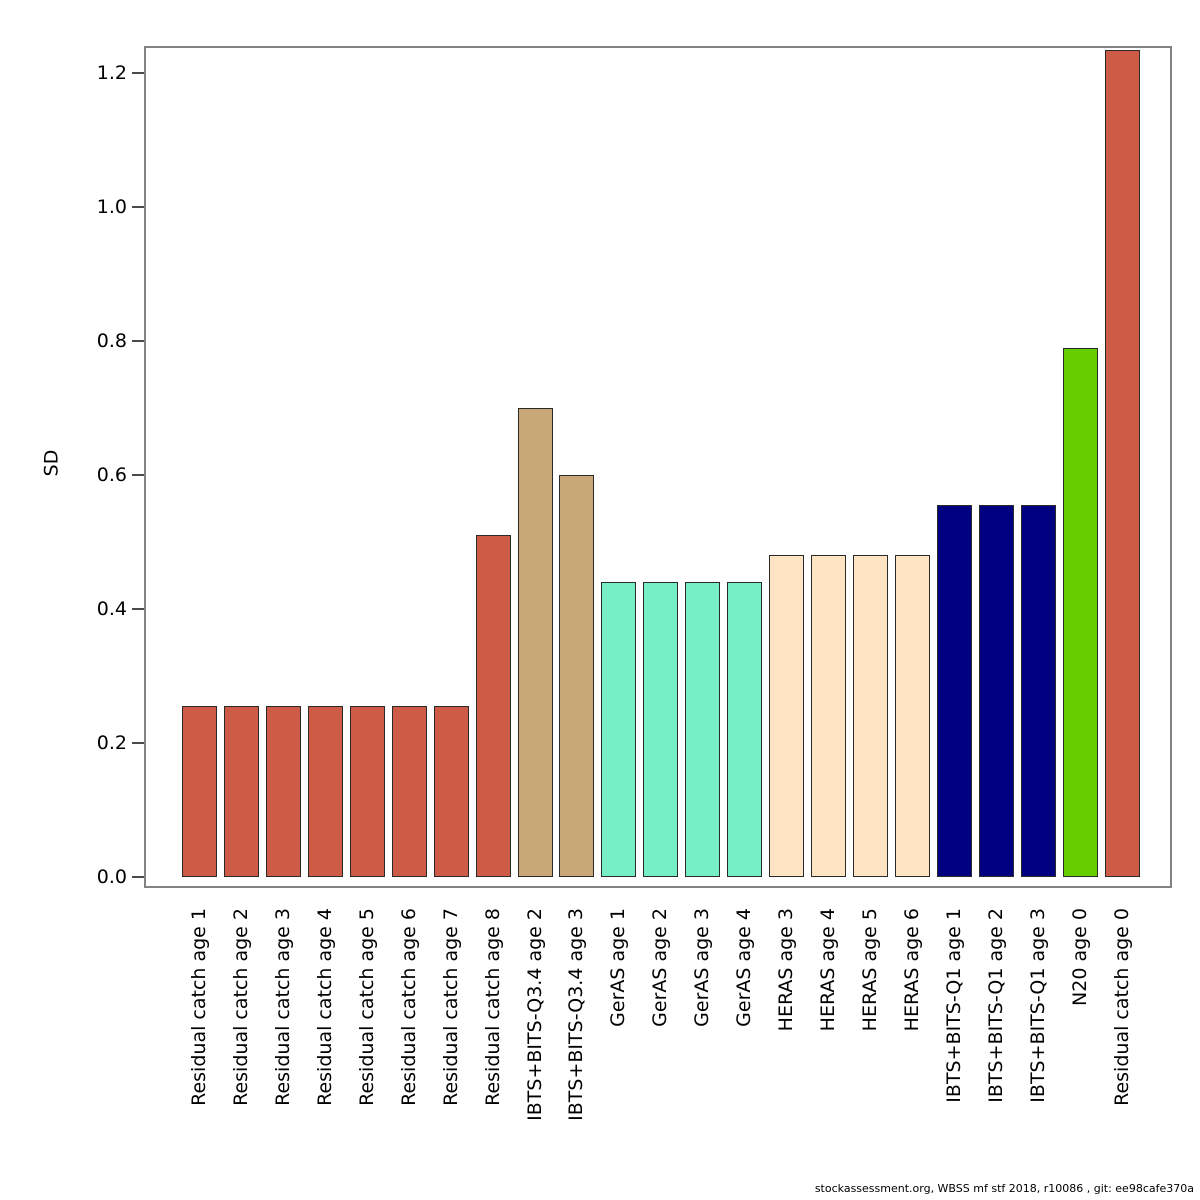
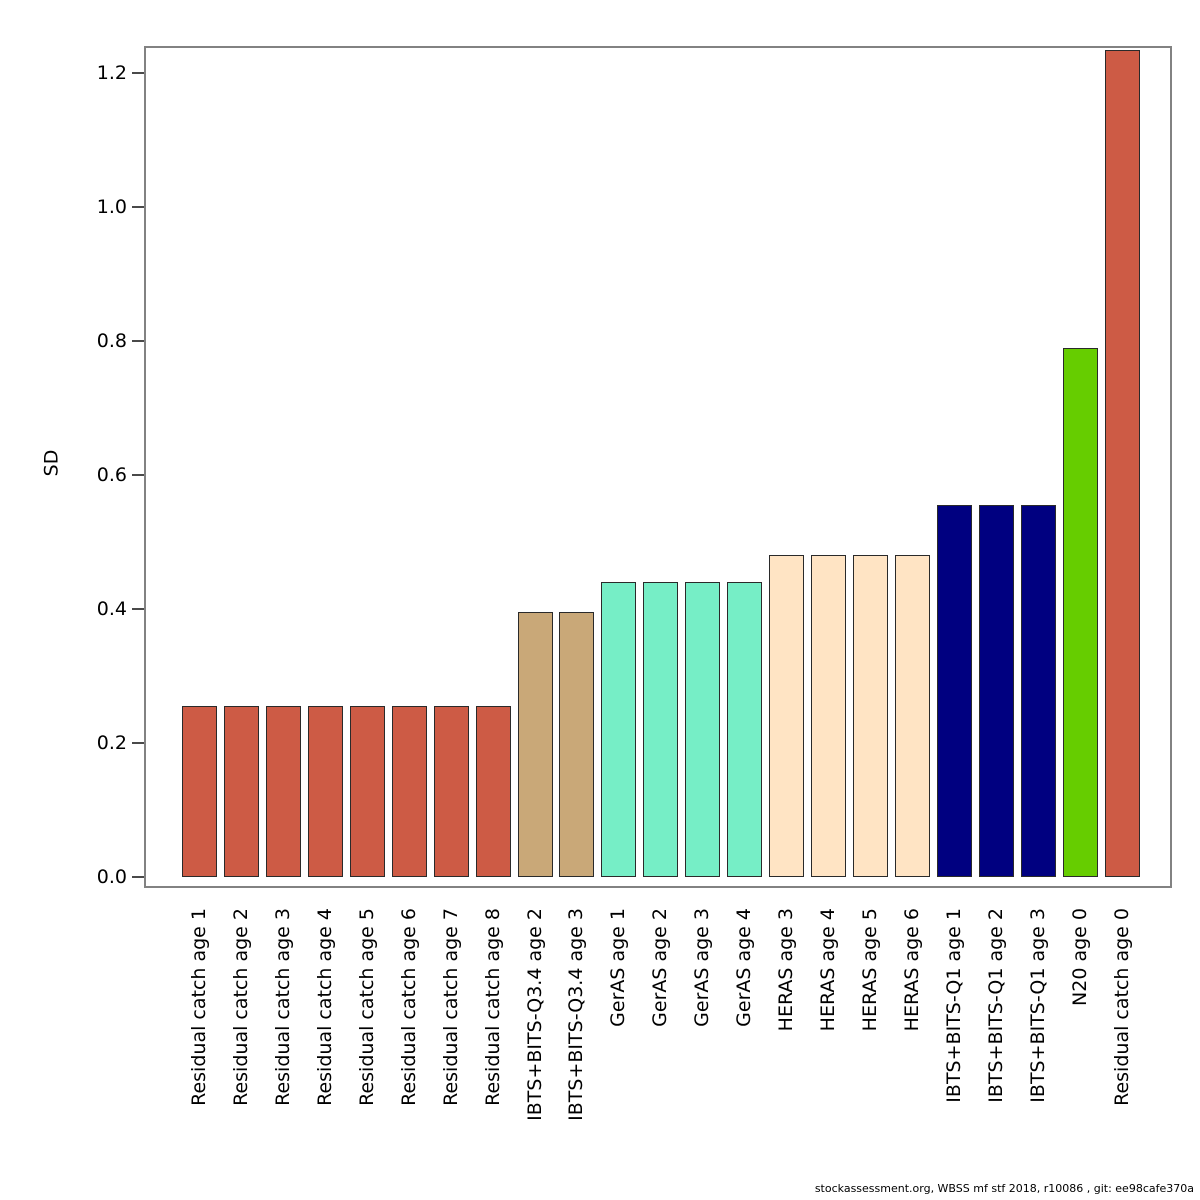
Residual catch age 8: 0.51 -> 0.26
IBTS+BITS-Q3.4 age 2: 0.70 -> 0.40
IBTS+BITS-Q3.4 age 3: 0.60 -> 0.40
